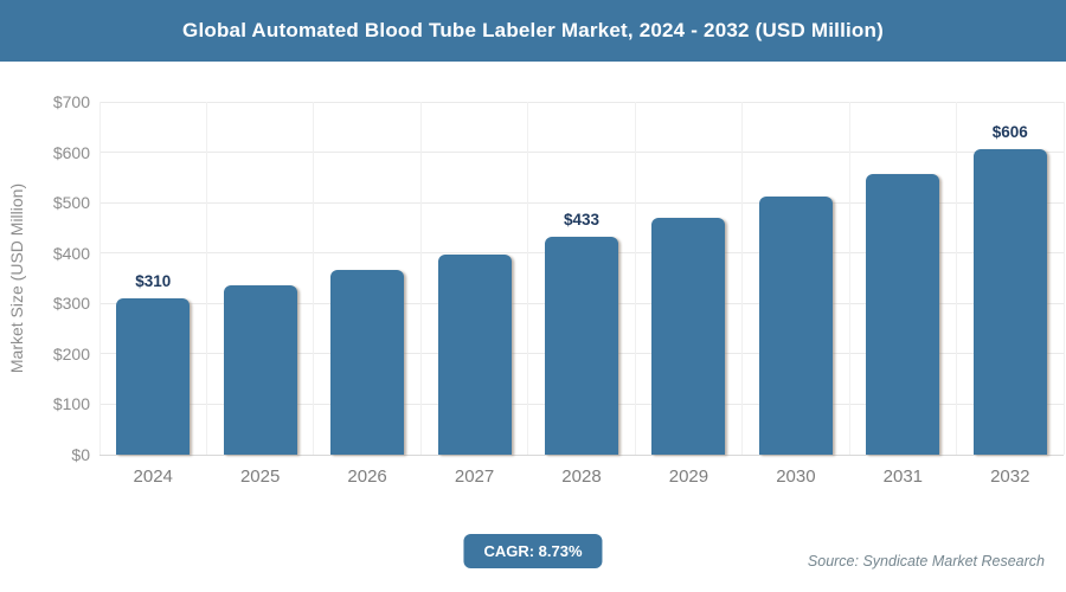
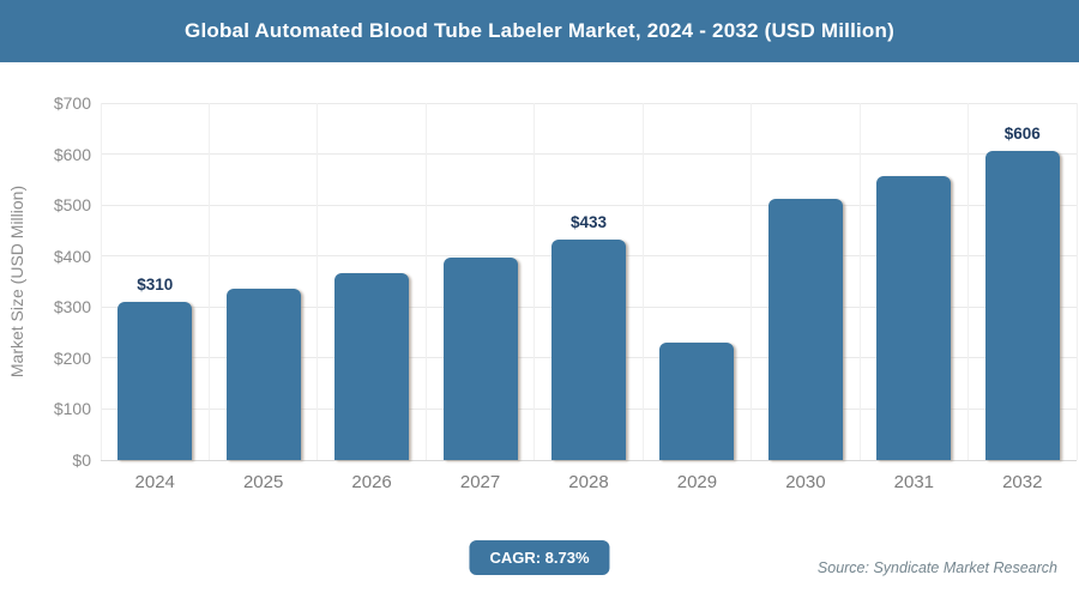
2029: $470 -> $230
